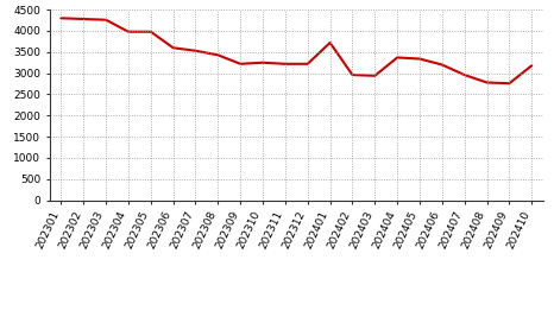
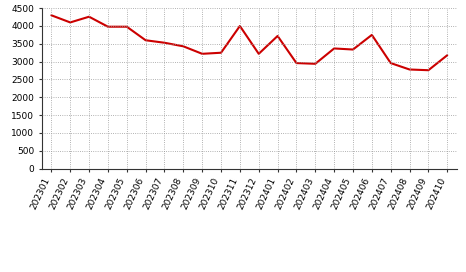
202302: 4280 -> 4100
202311: 3220 -> 4000
202406: 3200 -> 3750
